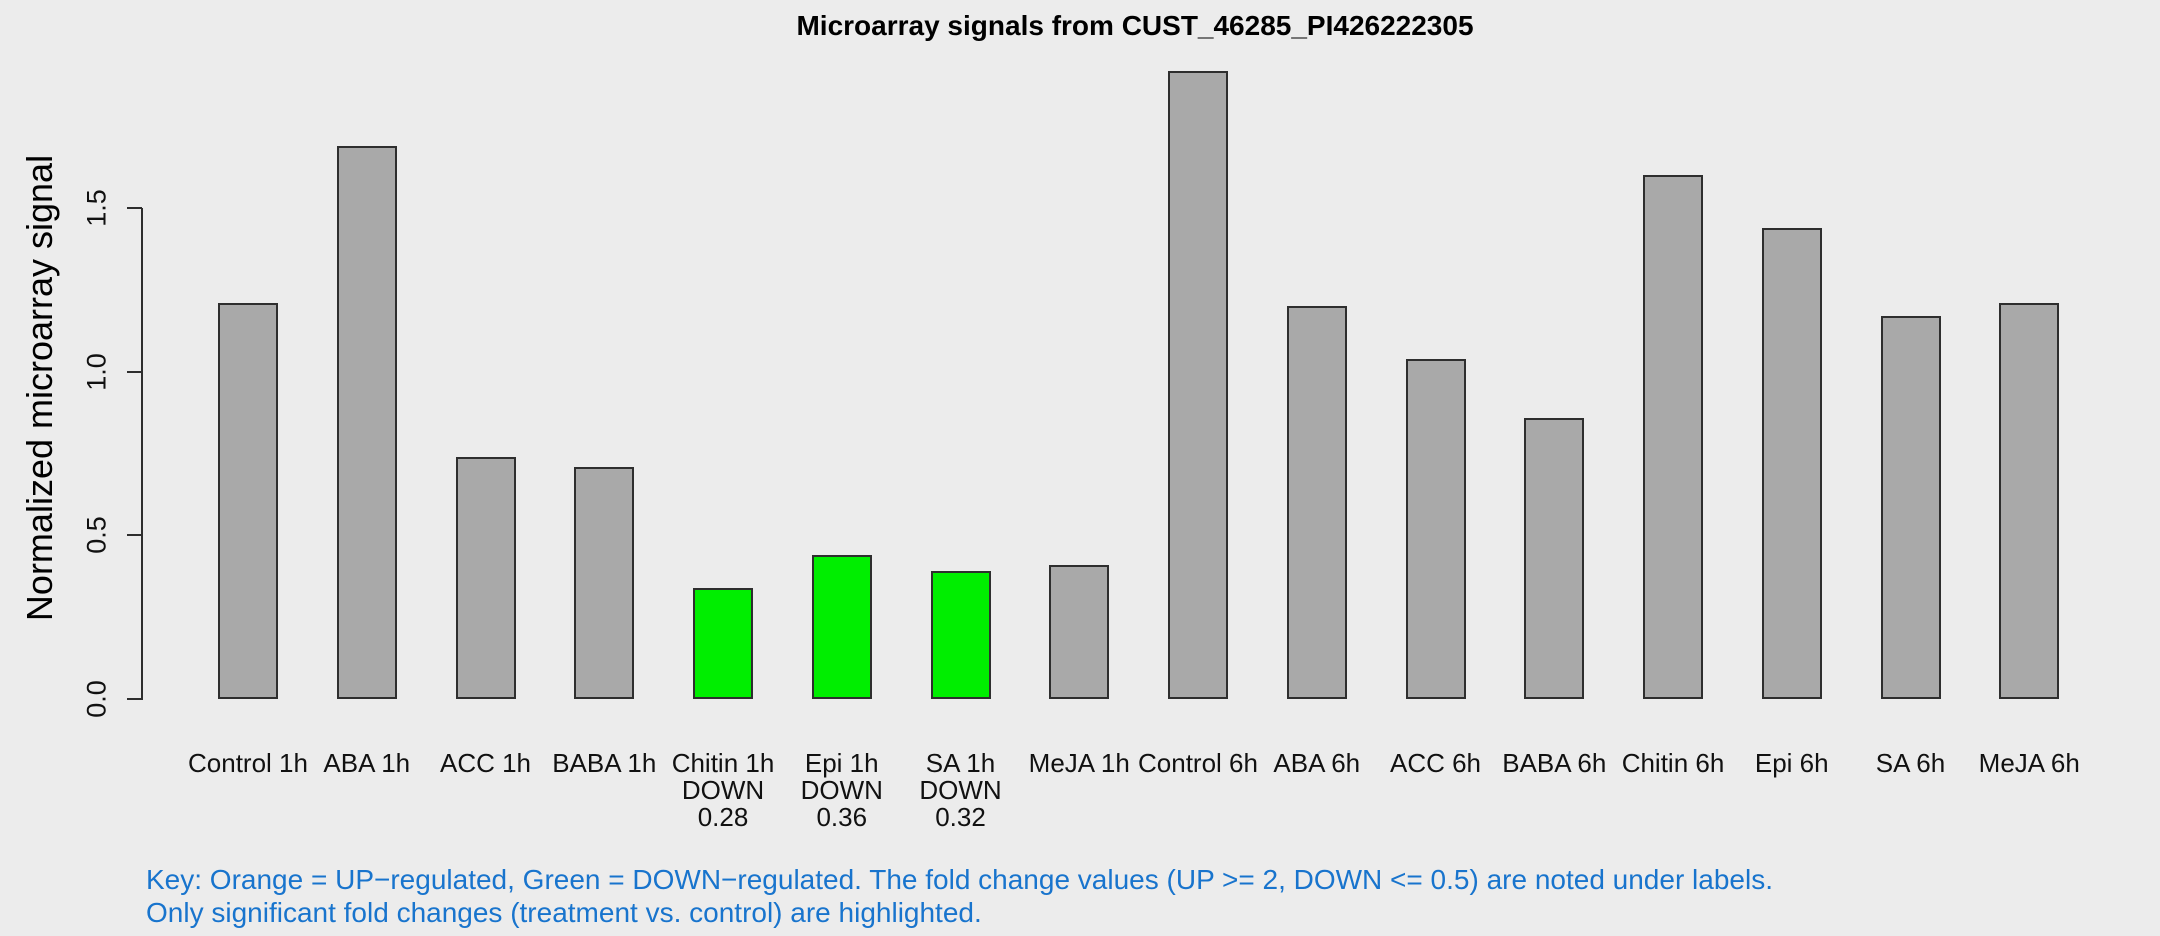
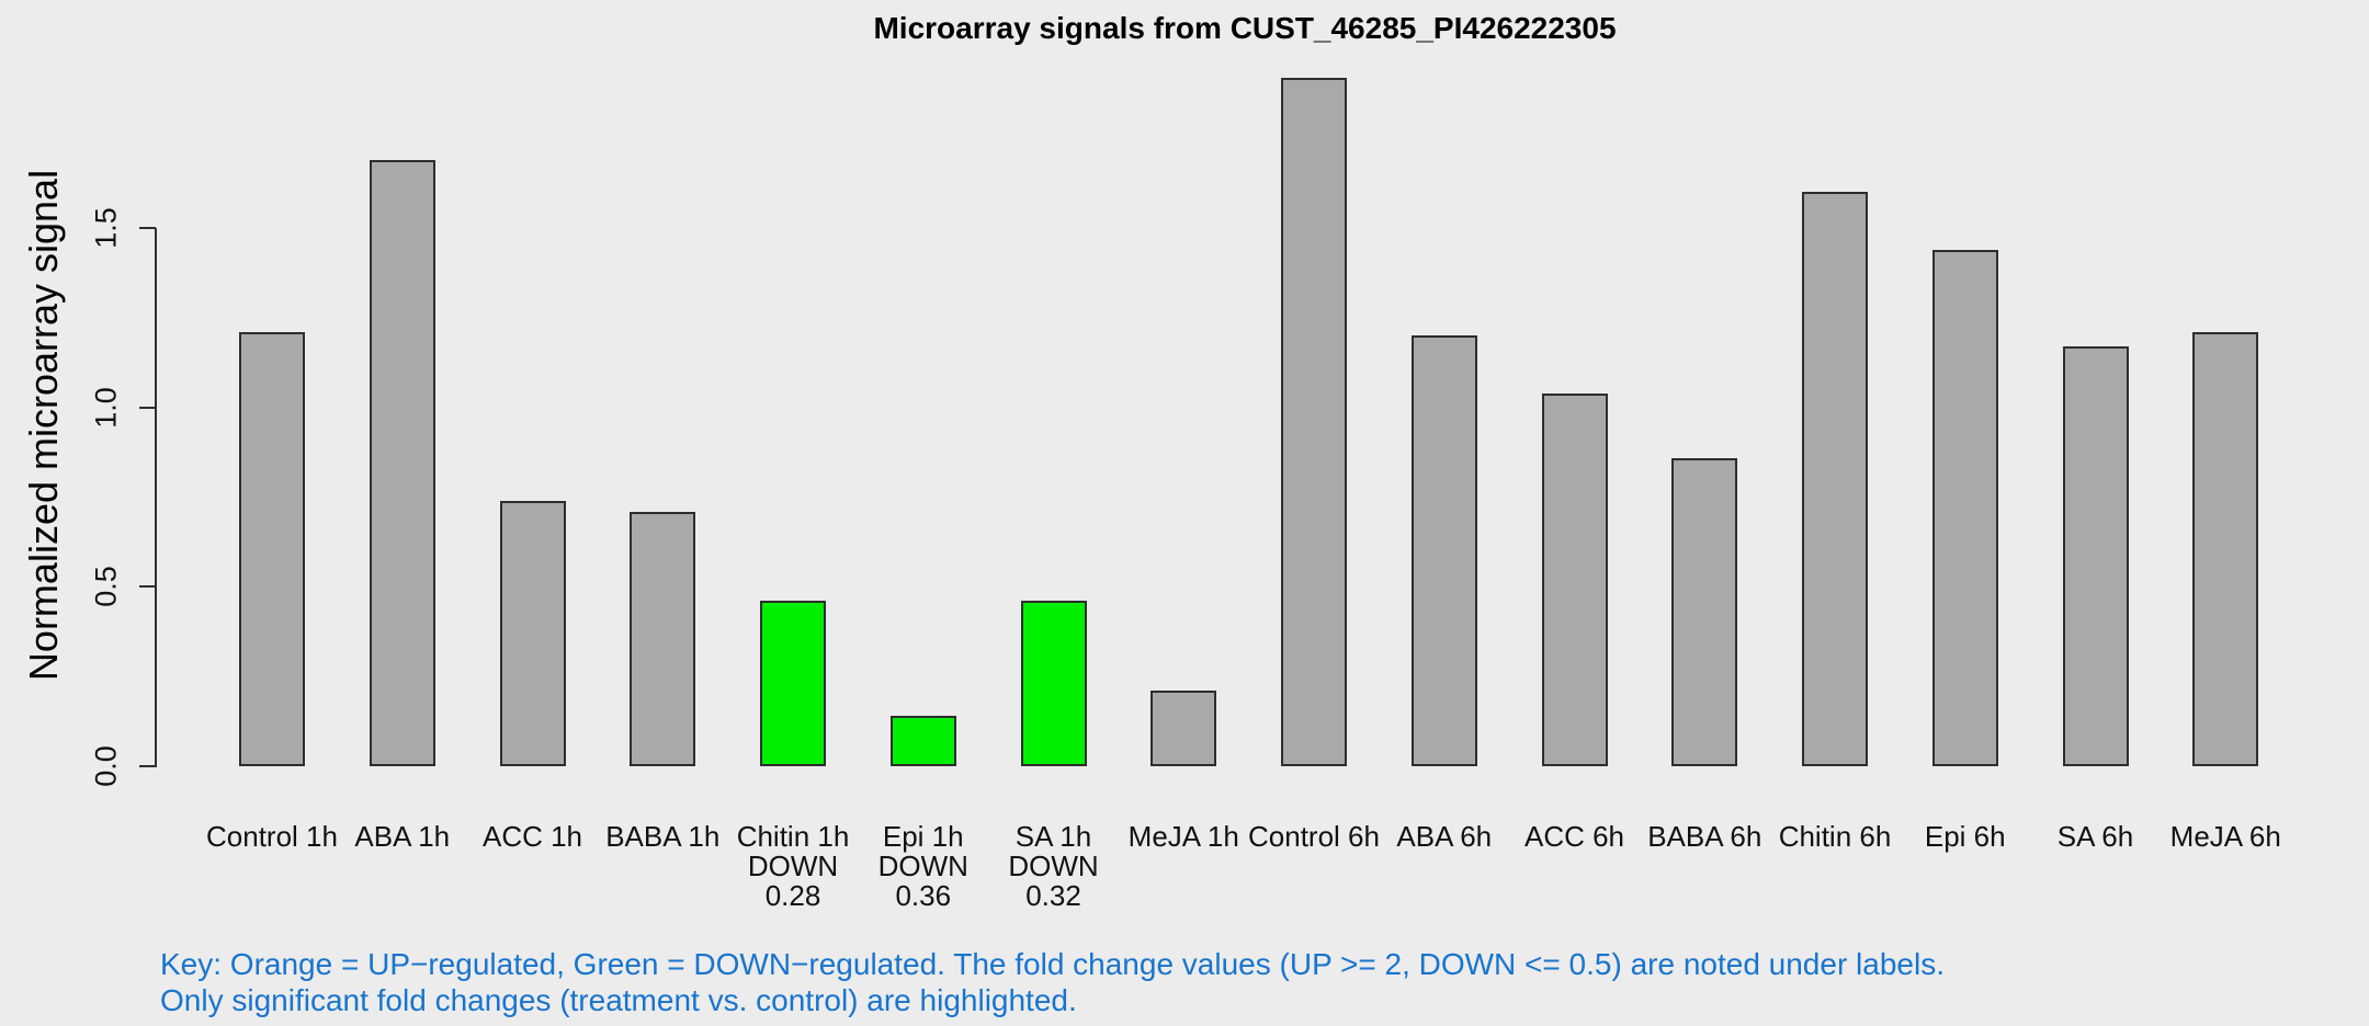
Chitin 1h: 0.34 -> 0.46
Epi 1h: 0.44 -> 0.14
SA 1h: 0.39 -> 0.46
MeJA 1h: 0.41 -> 0.21
